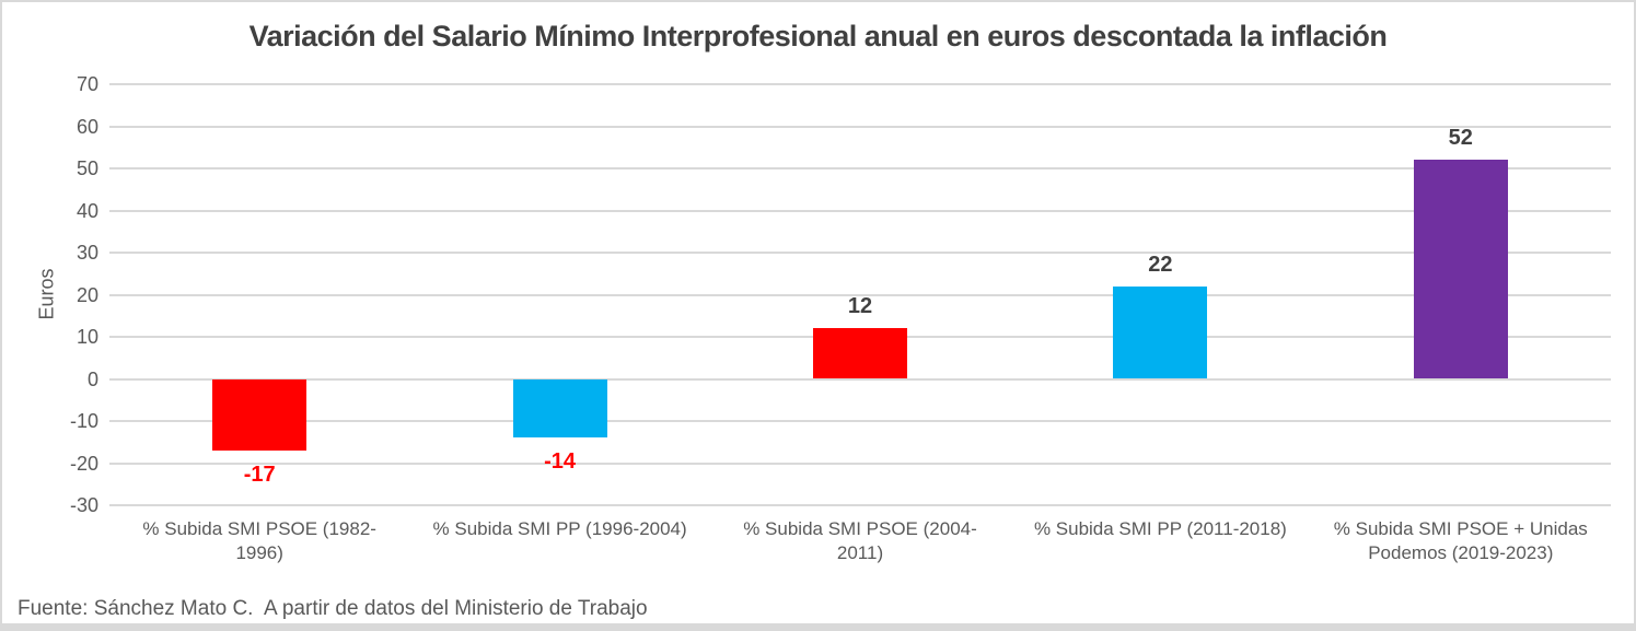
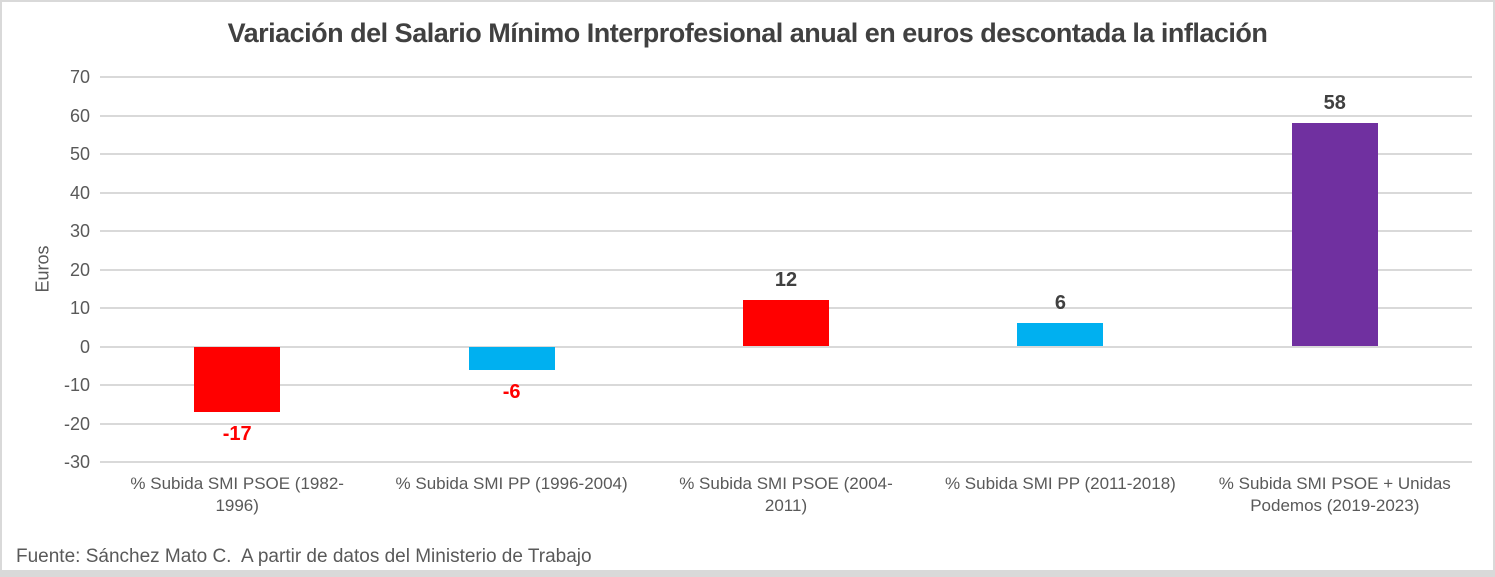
% Subida SMI PP (1996-2004): -14 -> -6
% Subida SMI PP (2011-2018): 22 -> 6
% Subida SMI PSOE + Unidas Podemos (2019-2023): 52 -> 58
